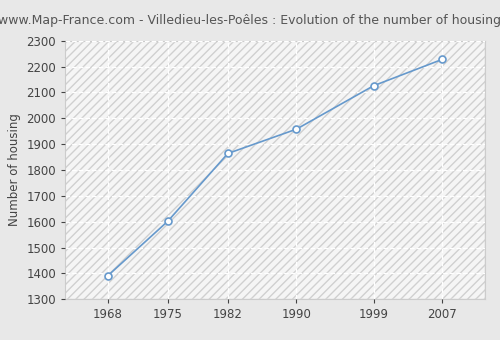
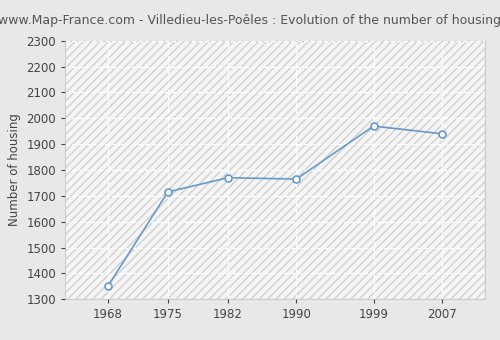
1968: 1391 -> 1350
1975: 1602 -> 1715
1982: 1864 -> 1770
1990: 1958 -> 1765
1999: 2126 -> 1970
2007: 2228 -> 1940
